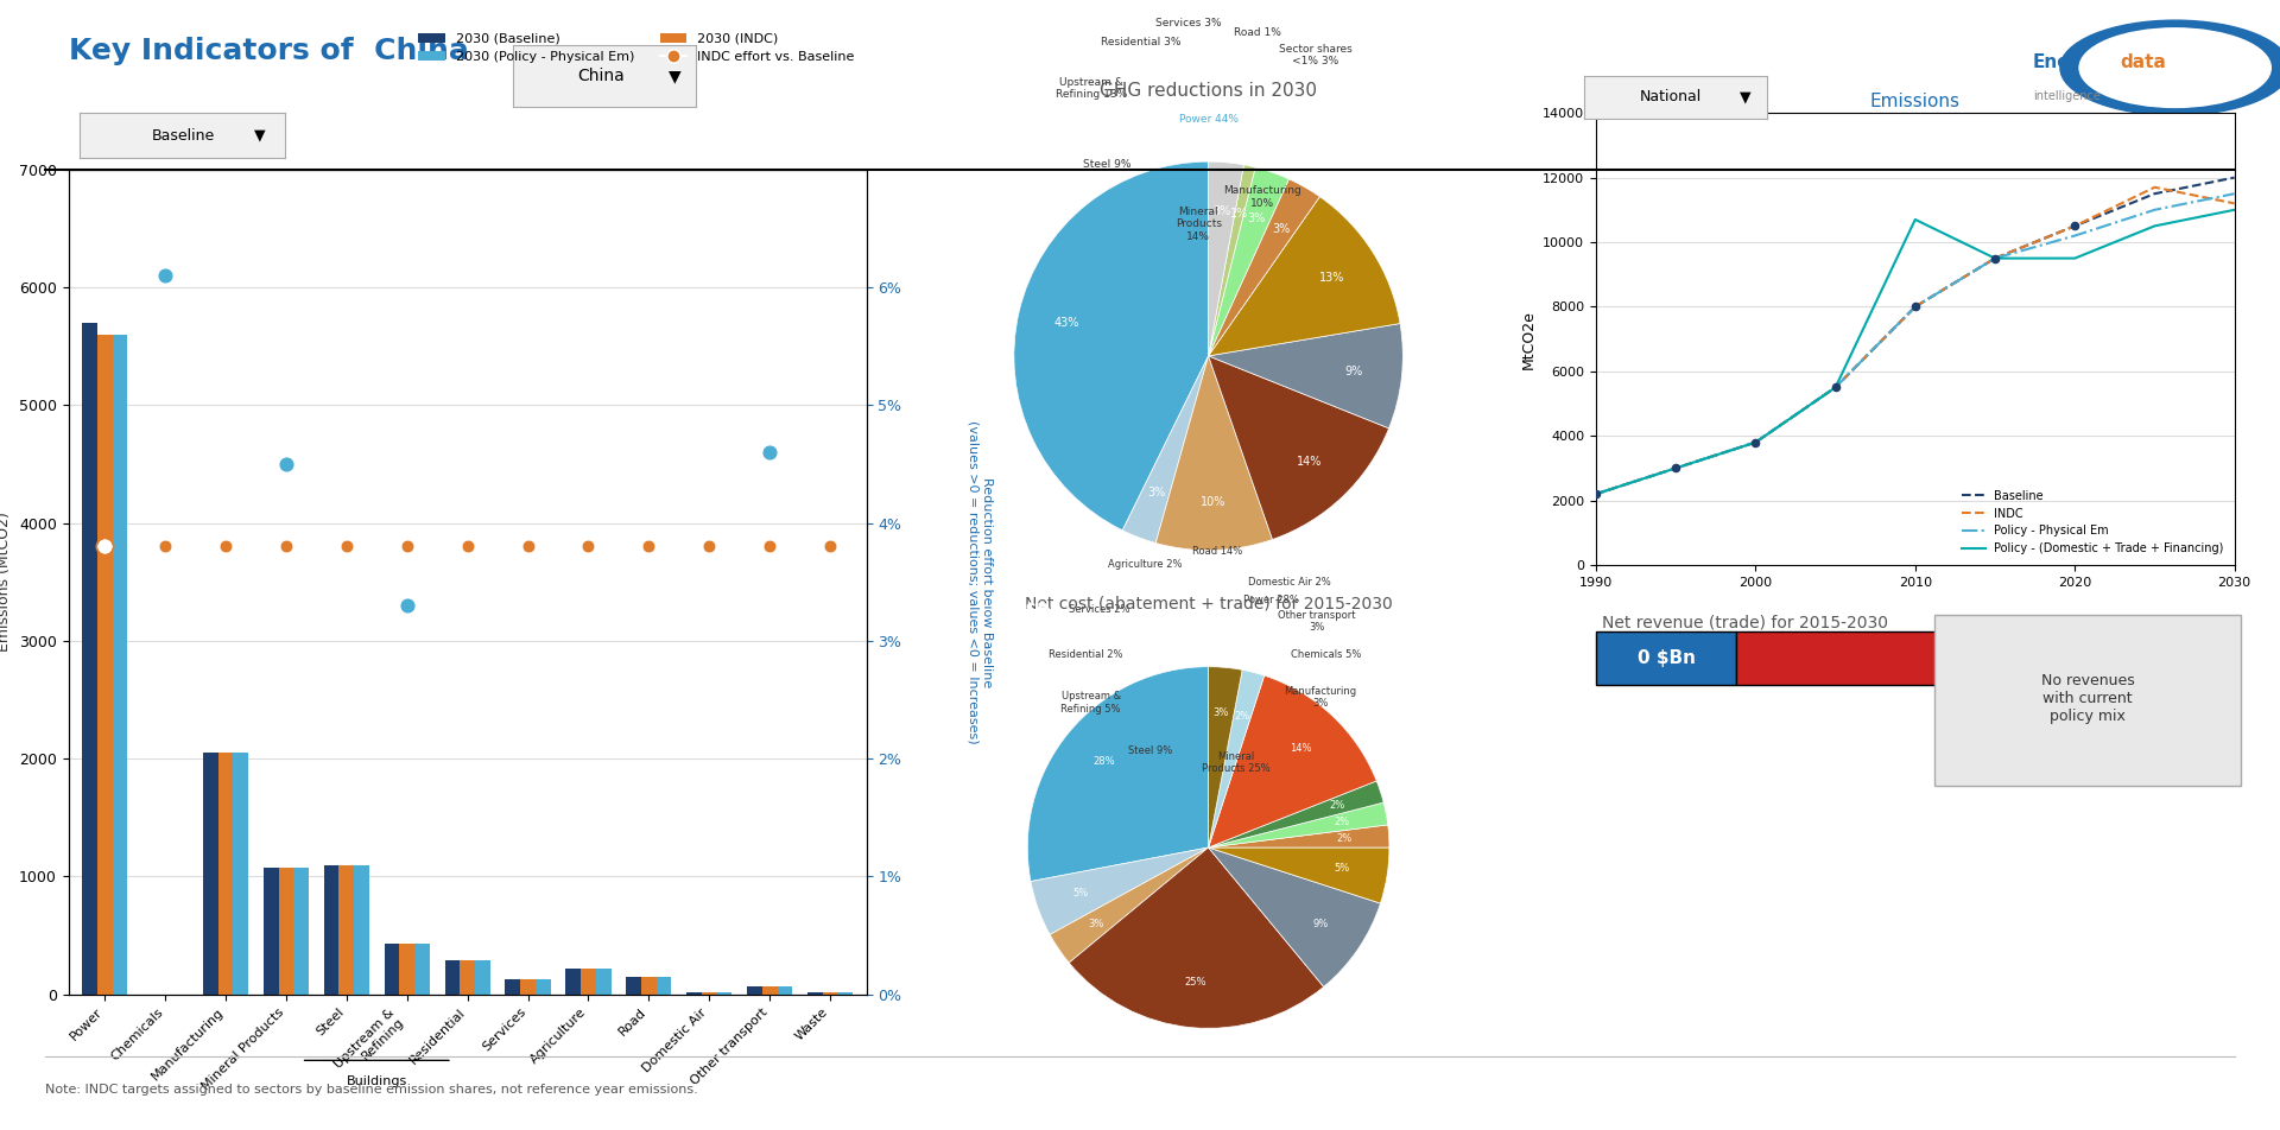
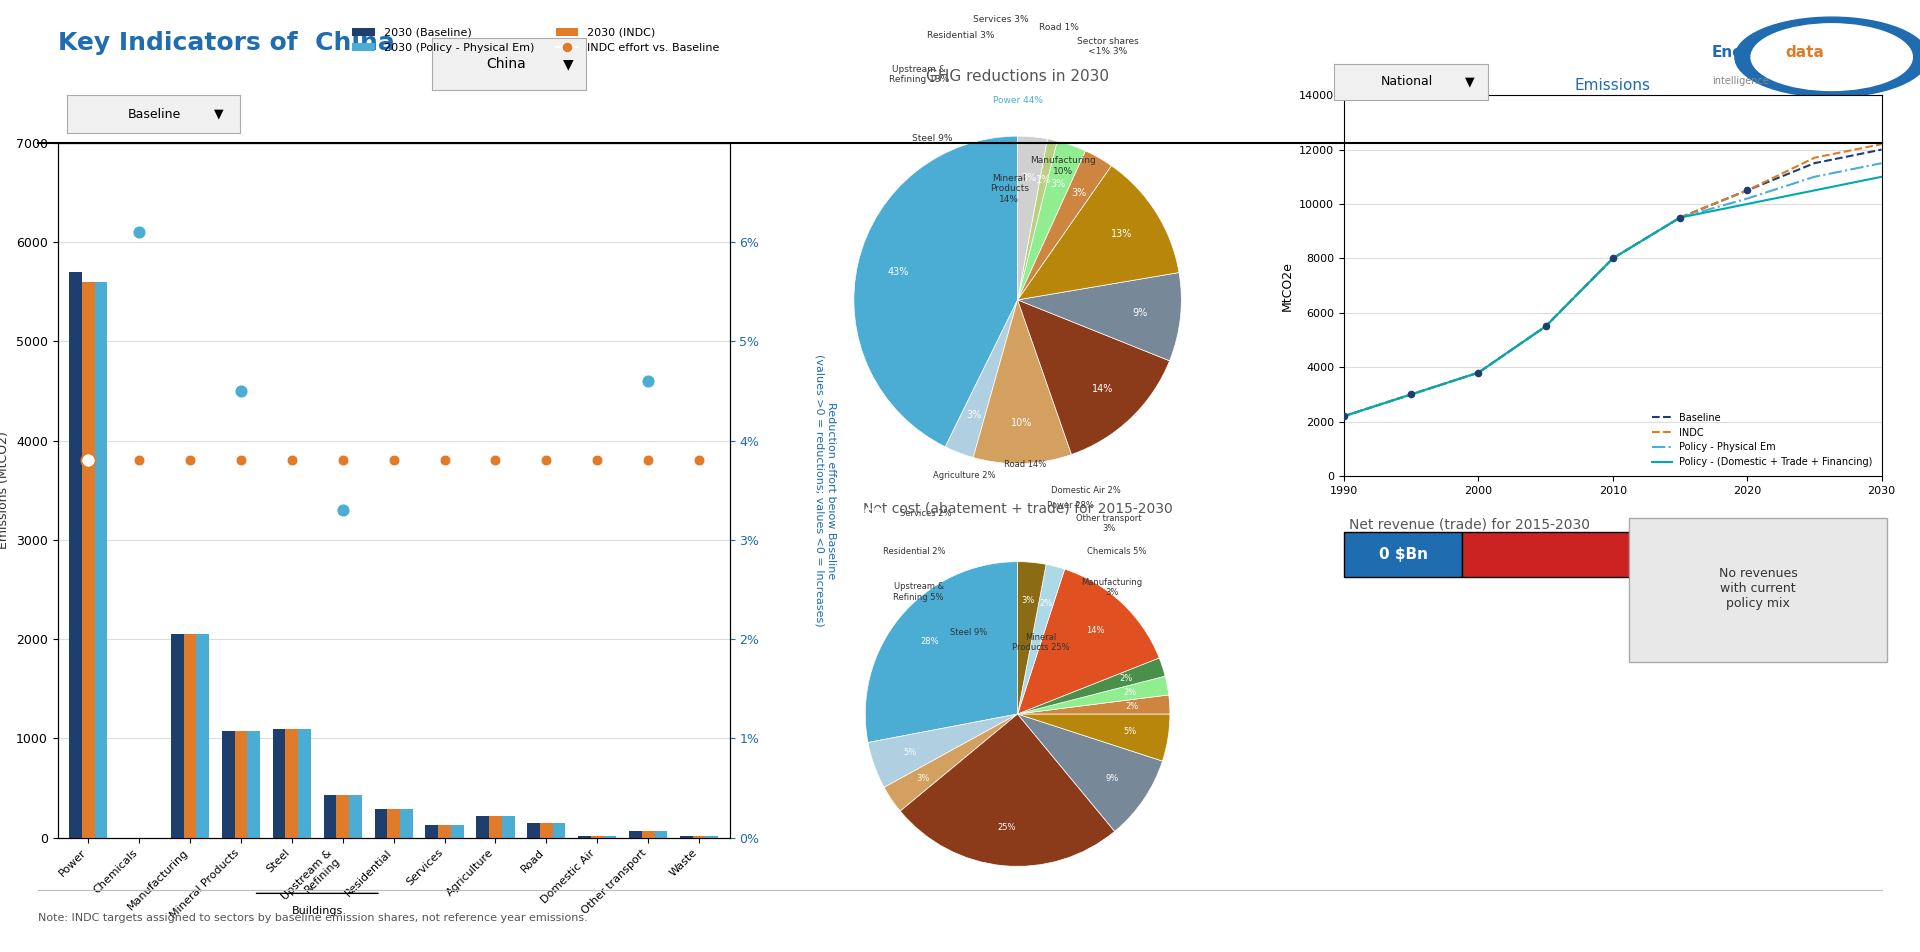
Emissions/Policy - (Domestic + Trade + Financing)/2010: 10700 -> 8000
Emissions/Policy - (Domestic + Trade + Financing)/2020: 9500 -> 10000
Emissions/INDC/2030: 11200 -> 12200
